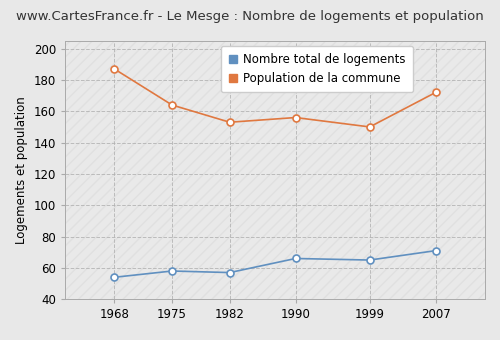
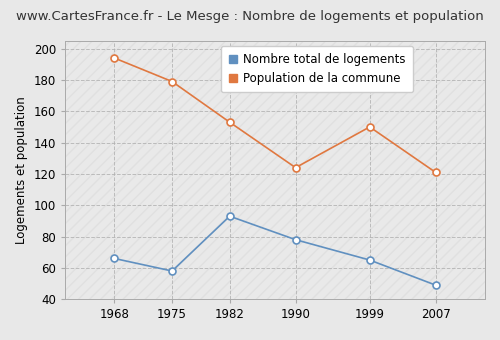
Nombre total de logements/1968: 54 -> 66
Population de la commune/1968: 187 -> 194
Population de la commune/1975: 164 -> 179
Nombre total de logements/1982: 57 -> 93
Nombre total de logements/1990: 66 -> 78
Population de la commune/1990: 156 -> 124
Nombre total de logements/2007: 71 -> 49
Population de la commune/2007: 172 -> 121
